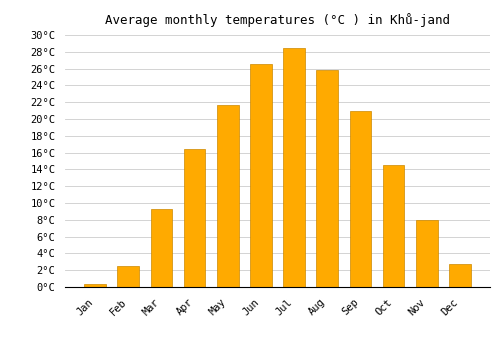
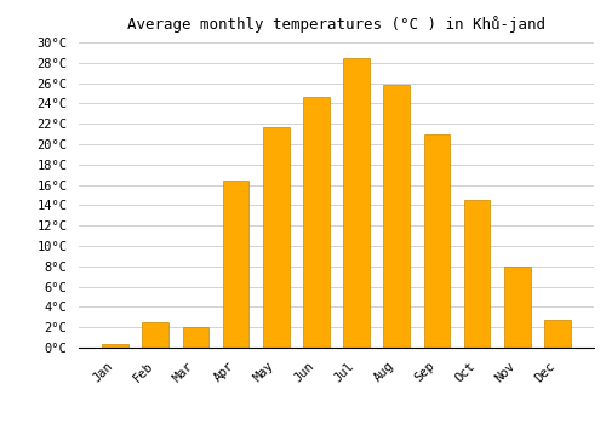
Mar: 9.3°C -> 2.0°C
Jun: 26.5°C -> 24.6°C
